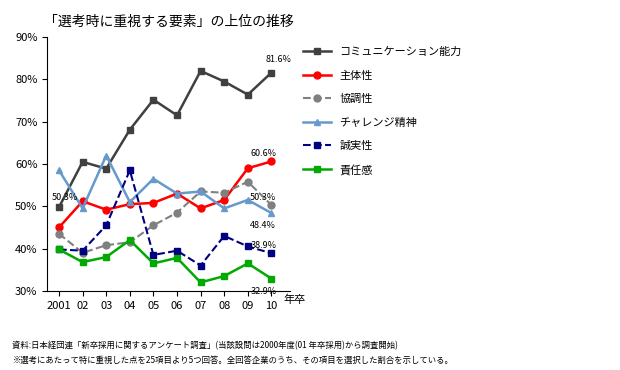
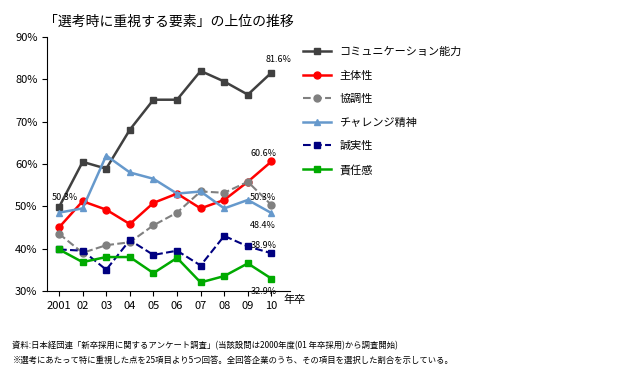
チャレンジ精神/2001: 58.5% -> 48.5%
誠実性/03: 45.5% -> 35.0%
主体性/04: 50.5% -> 45.8%
チャレンジ精神/04: 51.0% -> 58.0%
誠実性/04: 58.5% -> 42.0%
責任感/04: 42.0% -> 38.0%
責任感/05: 36.5% -> 34.2%
コミュニケーション能力/06: 71.5% -> 75.2%
主体性/09: 59.0% -> 55.8%
